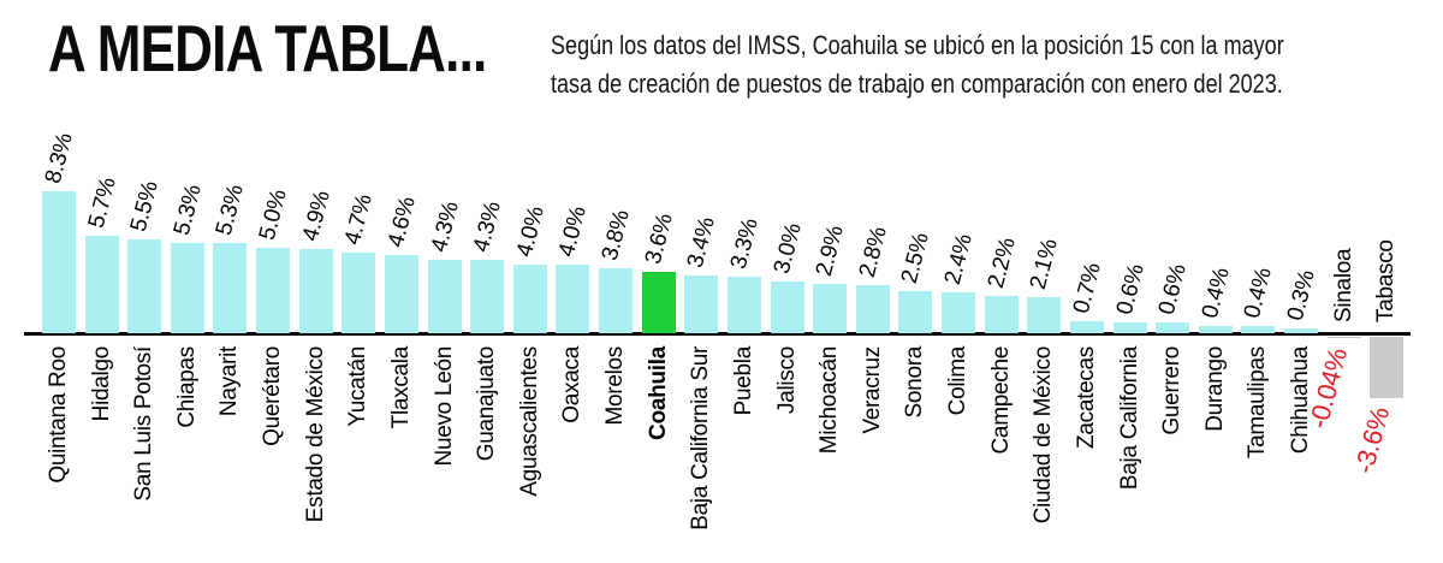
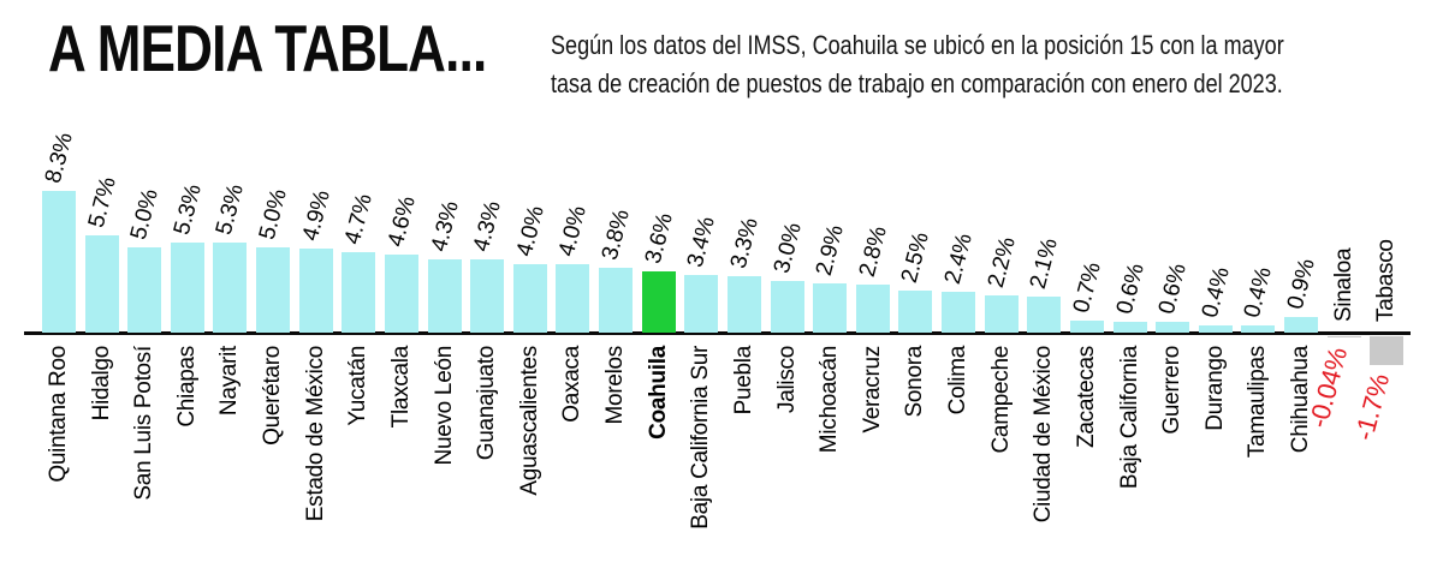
San Luis Potosí: 5.5% -> 5.0%
Chihuahua: 0.3% -> 0.9%
Tabasco: -3.6% -> -1.7%
